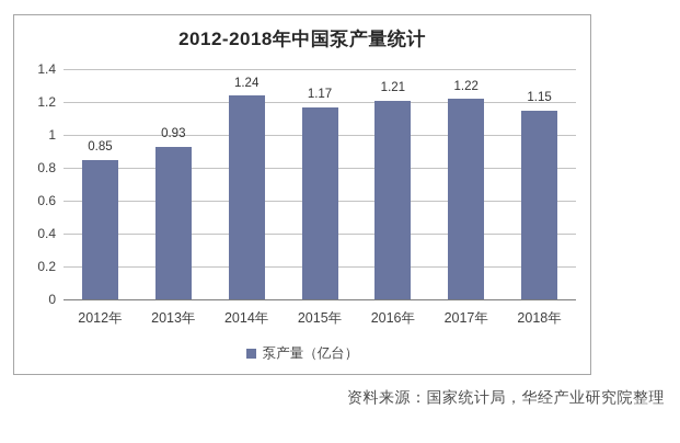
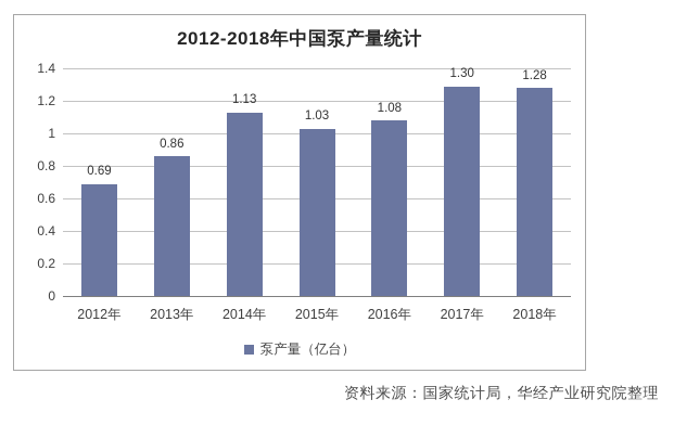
2012年: 0.85 -> 0.69
2013年: 0.93 -> 0.86
2014年: 1.24 -> 1.13
2015年: 1.17 -> 1.03
2016年: 1.21 -> 1.08
2017年: 1.22 -> 1.30
2018年: 1.15 -> 1.28
